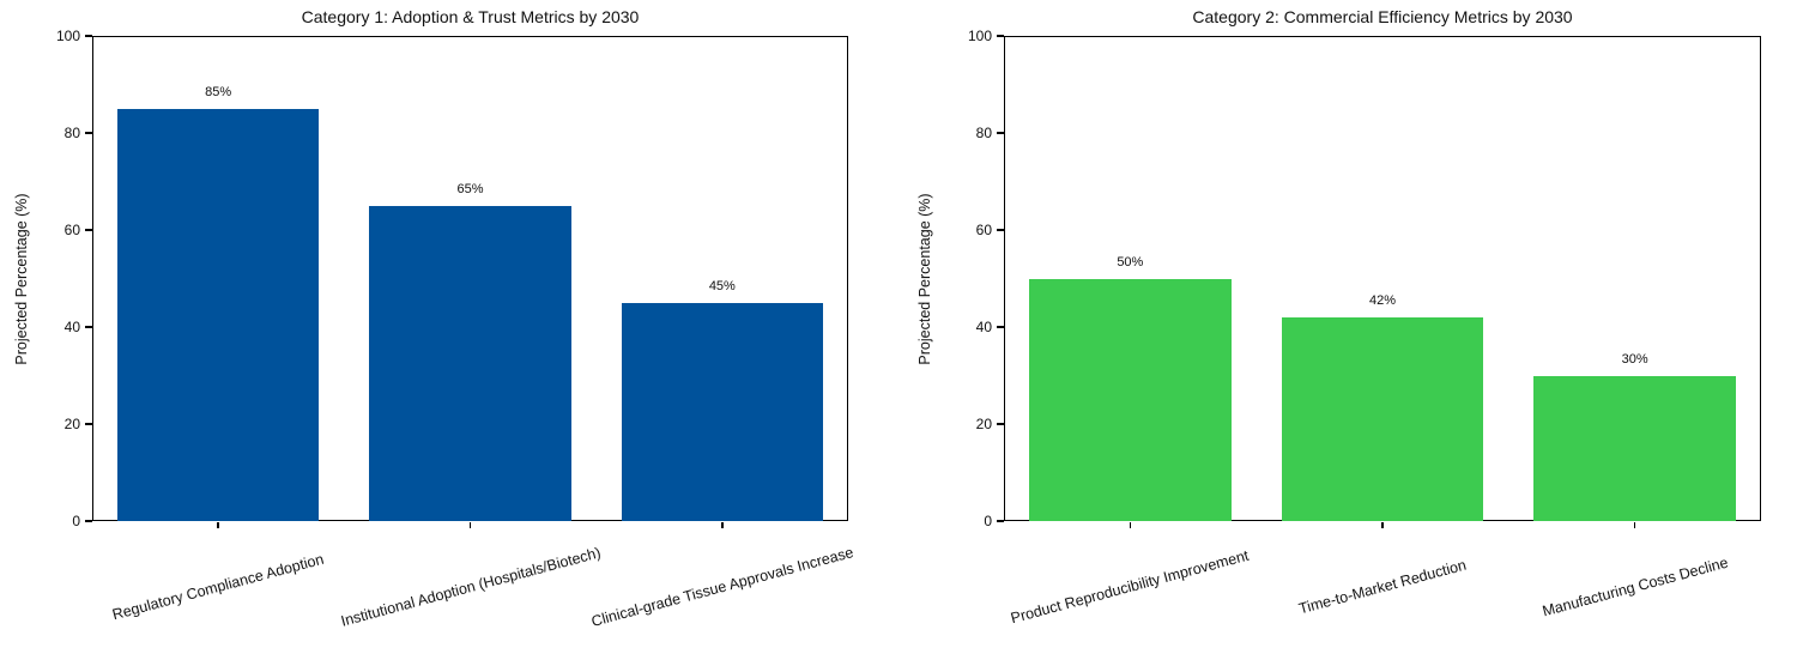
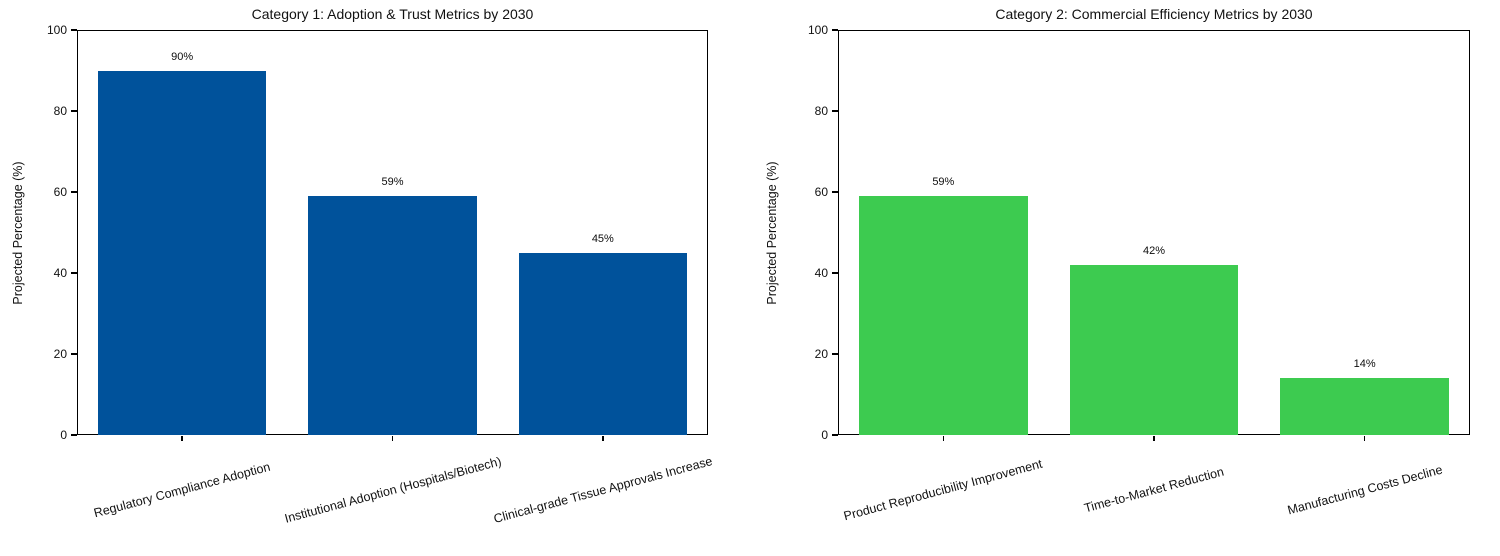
Category 1: Adoption & Trust Metrics by 2030/Regulatory Compliance Adoption: 85% -> 90%
Category 1: Adoption & Trust Metrics by 2030/Institutional Adoption (Hospitals/Biotech): 65% -> 59%
Category 2: Commercial Efficiency Metrics by 2030/Product Reproducibility Improvement: 50% -> 59%
Category 2: Commercial Efficiency Metrics by 2030/Manufacturing Costs Decline: 30% -> 14%
